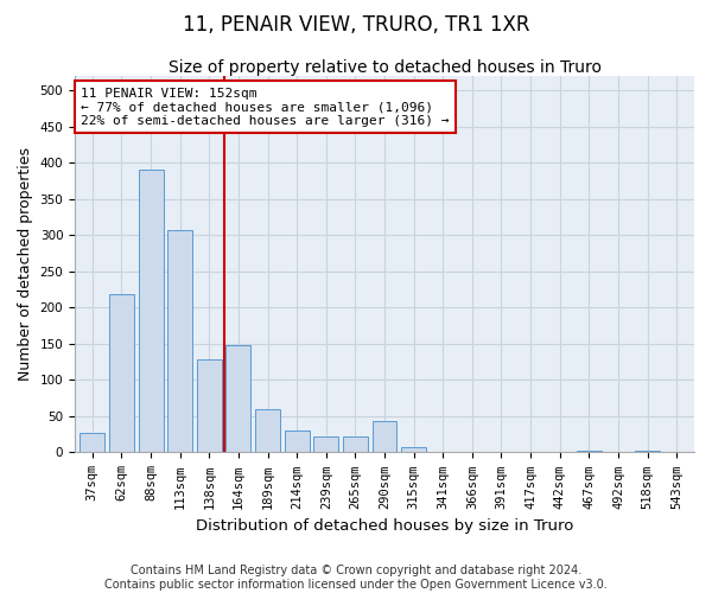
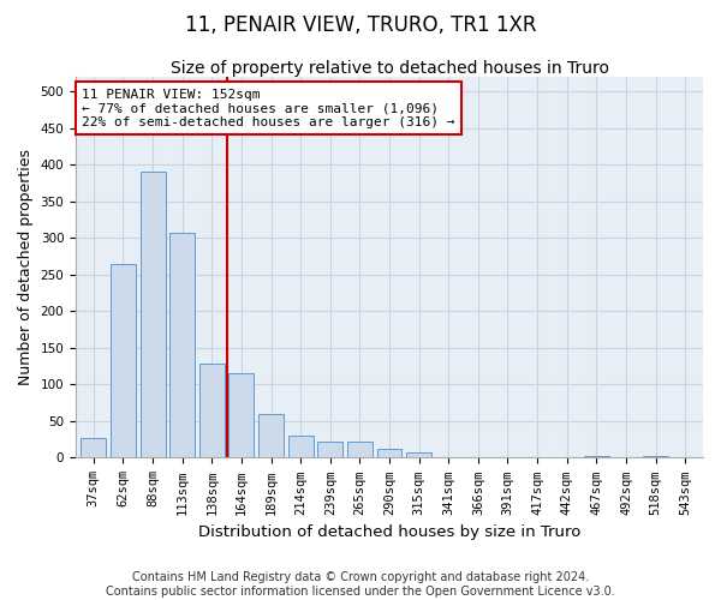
62sqm: 218 -> 265
164sqm: 148 -> 115
290sqm: 44 -> 12
